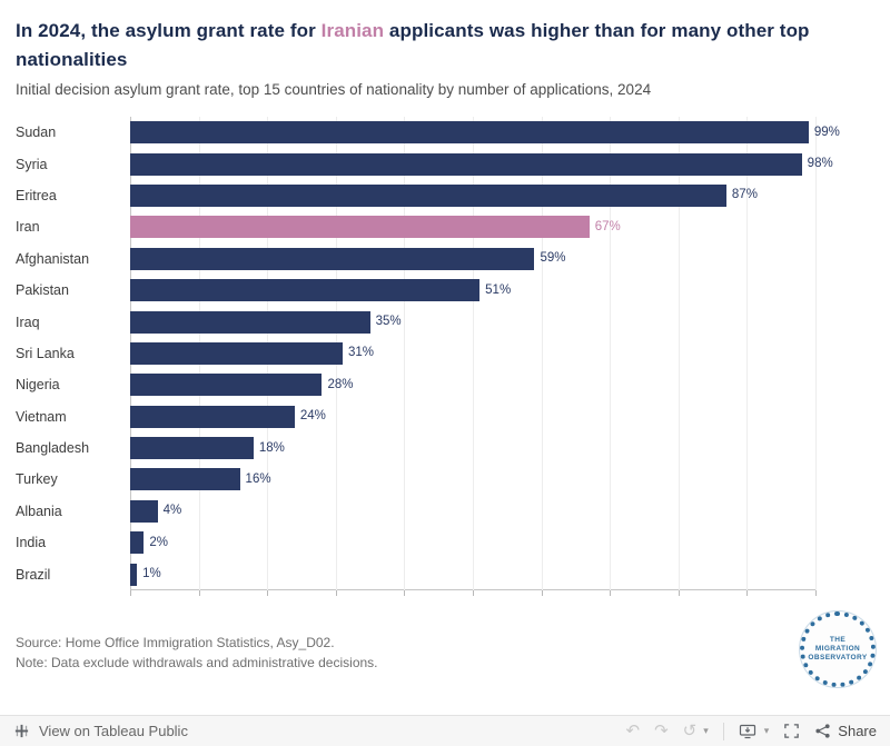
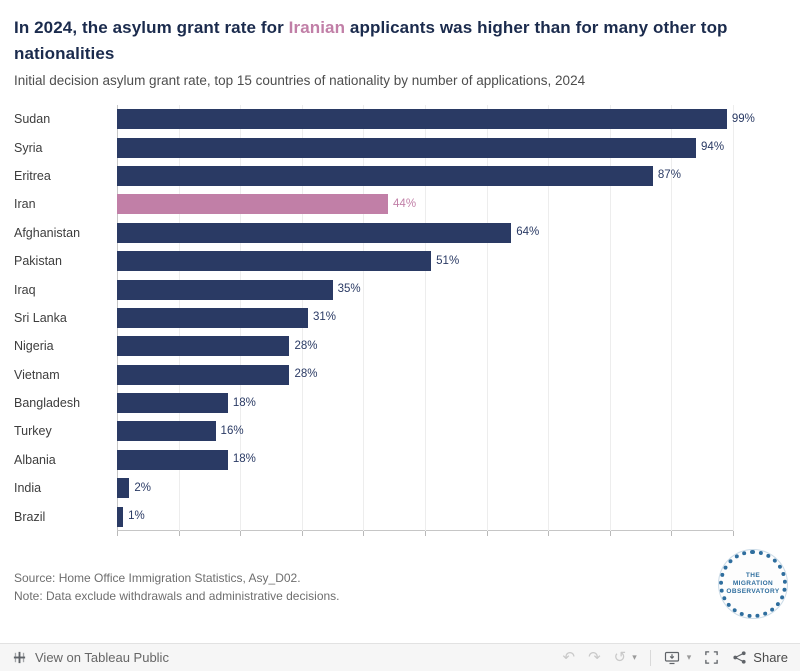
Syria: 98% -> 94%
Iran: 67% -> 44%
Afghanistan: 59% -> 64%
Vietnam: 24% -> 28%
Albania: 4% -> 18%
